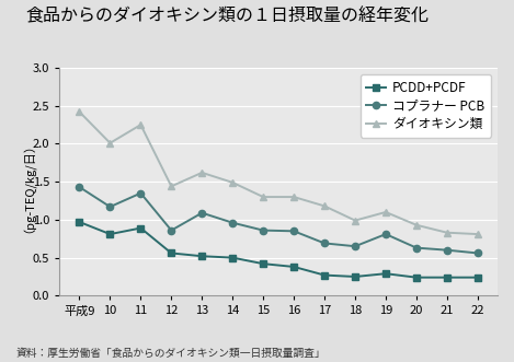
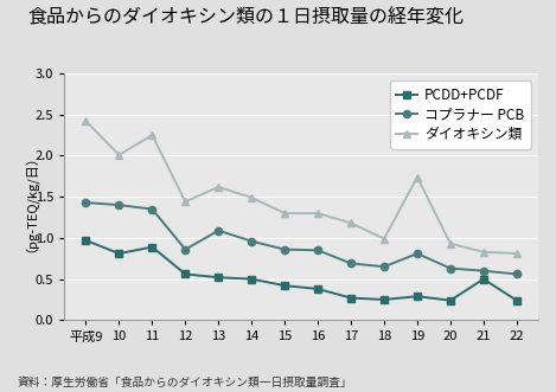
コプラナー PCB/10: 1.17 -> 1.40
ダイオキシン類/19: 1.10 -> 1.74
PCDD+PCDF/21: 0.24 -> 0.50
